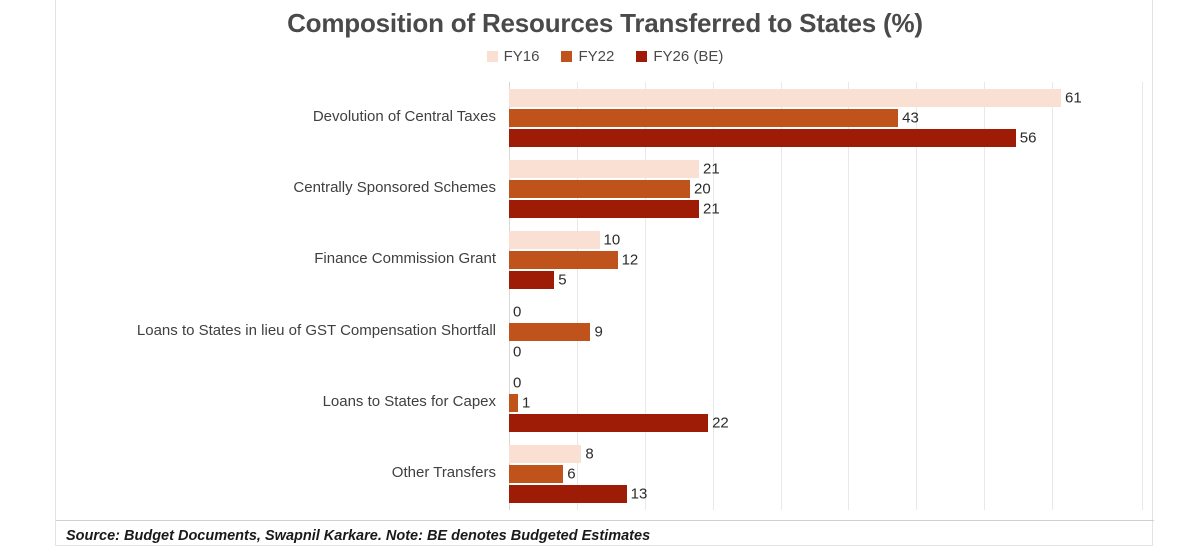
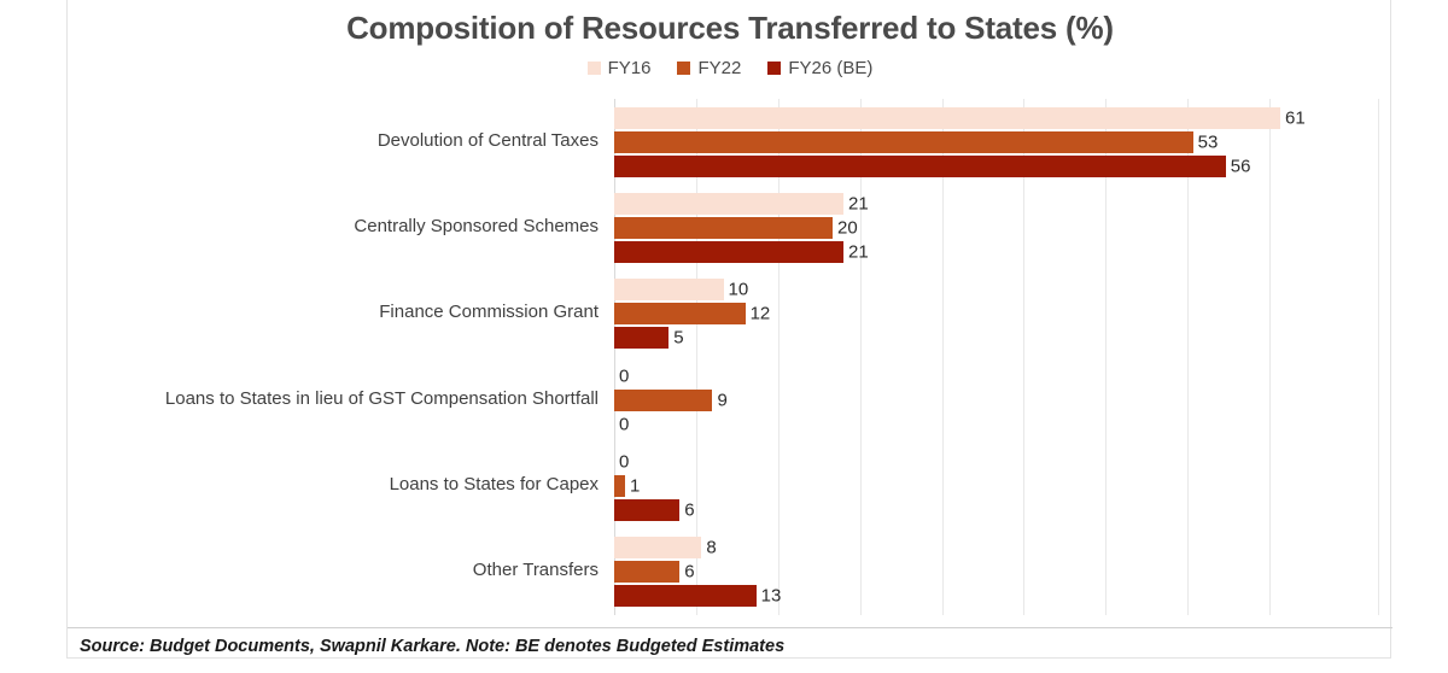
FY22/Devolution of Central Taxes: 43 -> 53
FY26 (BE)/Loans to States for Capex: 22 -> 6
